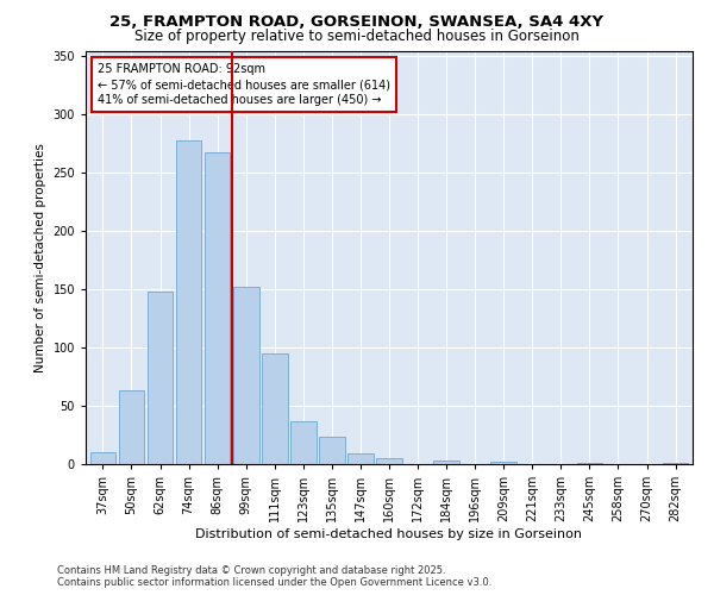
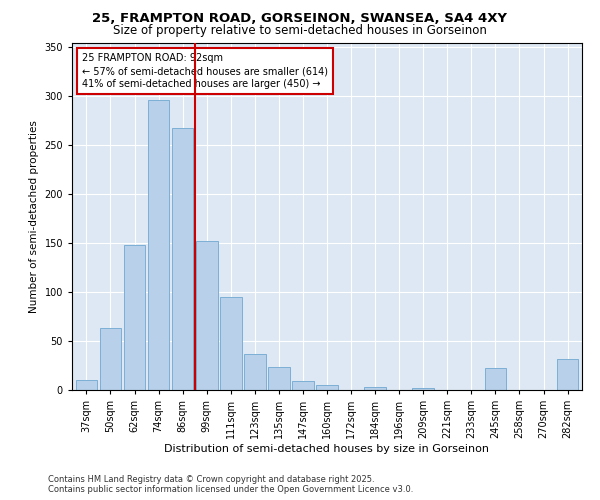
74sqm: 278 -> 296
245sqm: 1 -> 22
282sqm: 1 -> 32
